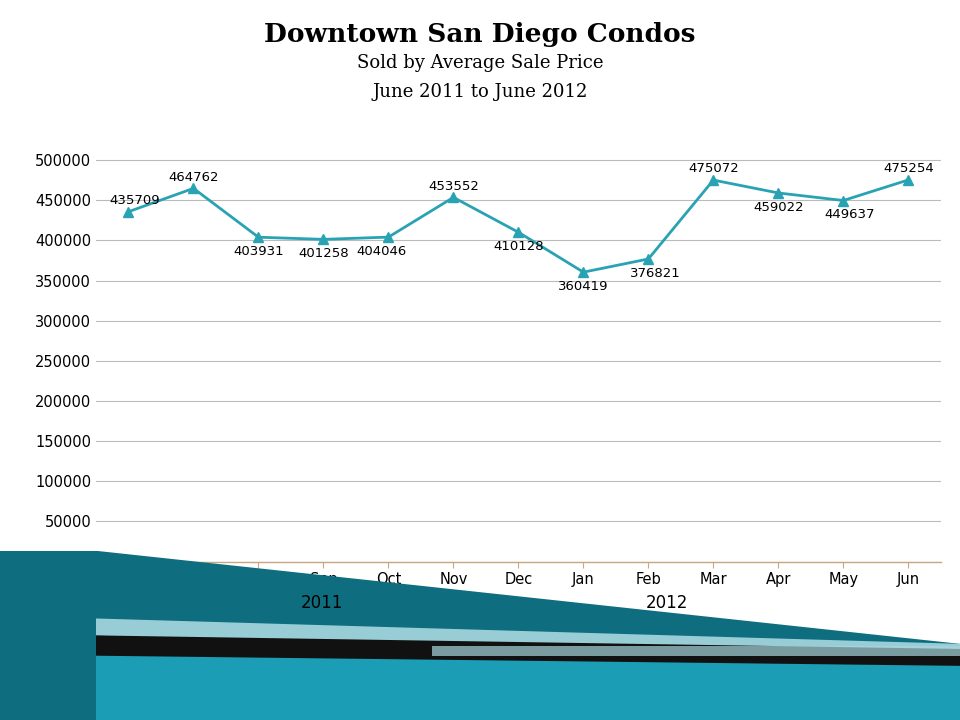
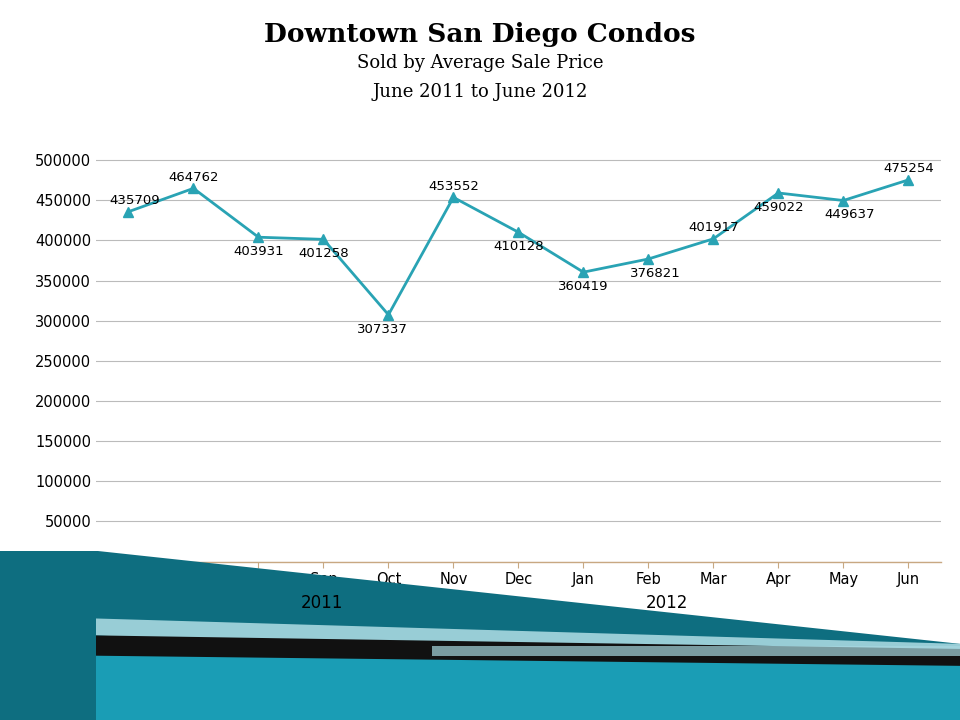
Oct: 404046 -> 307337
Mar: 475072 -> 401917
